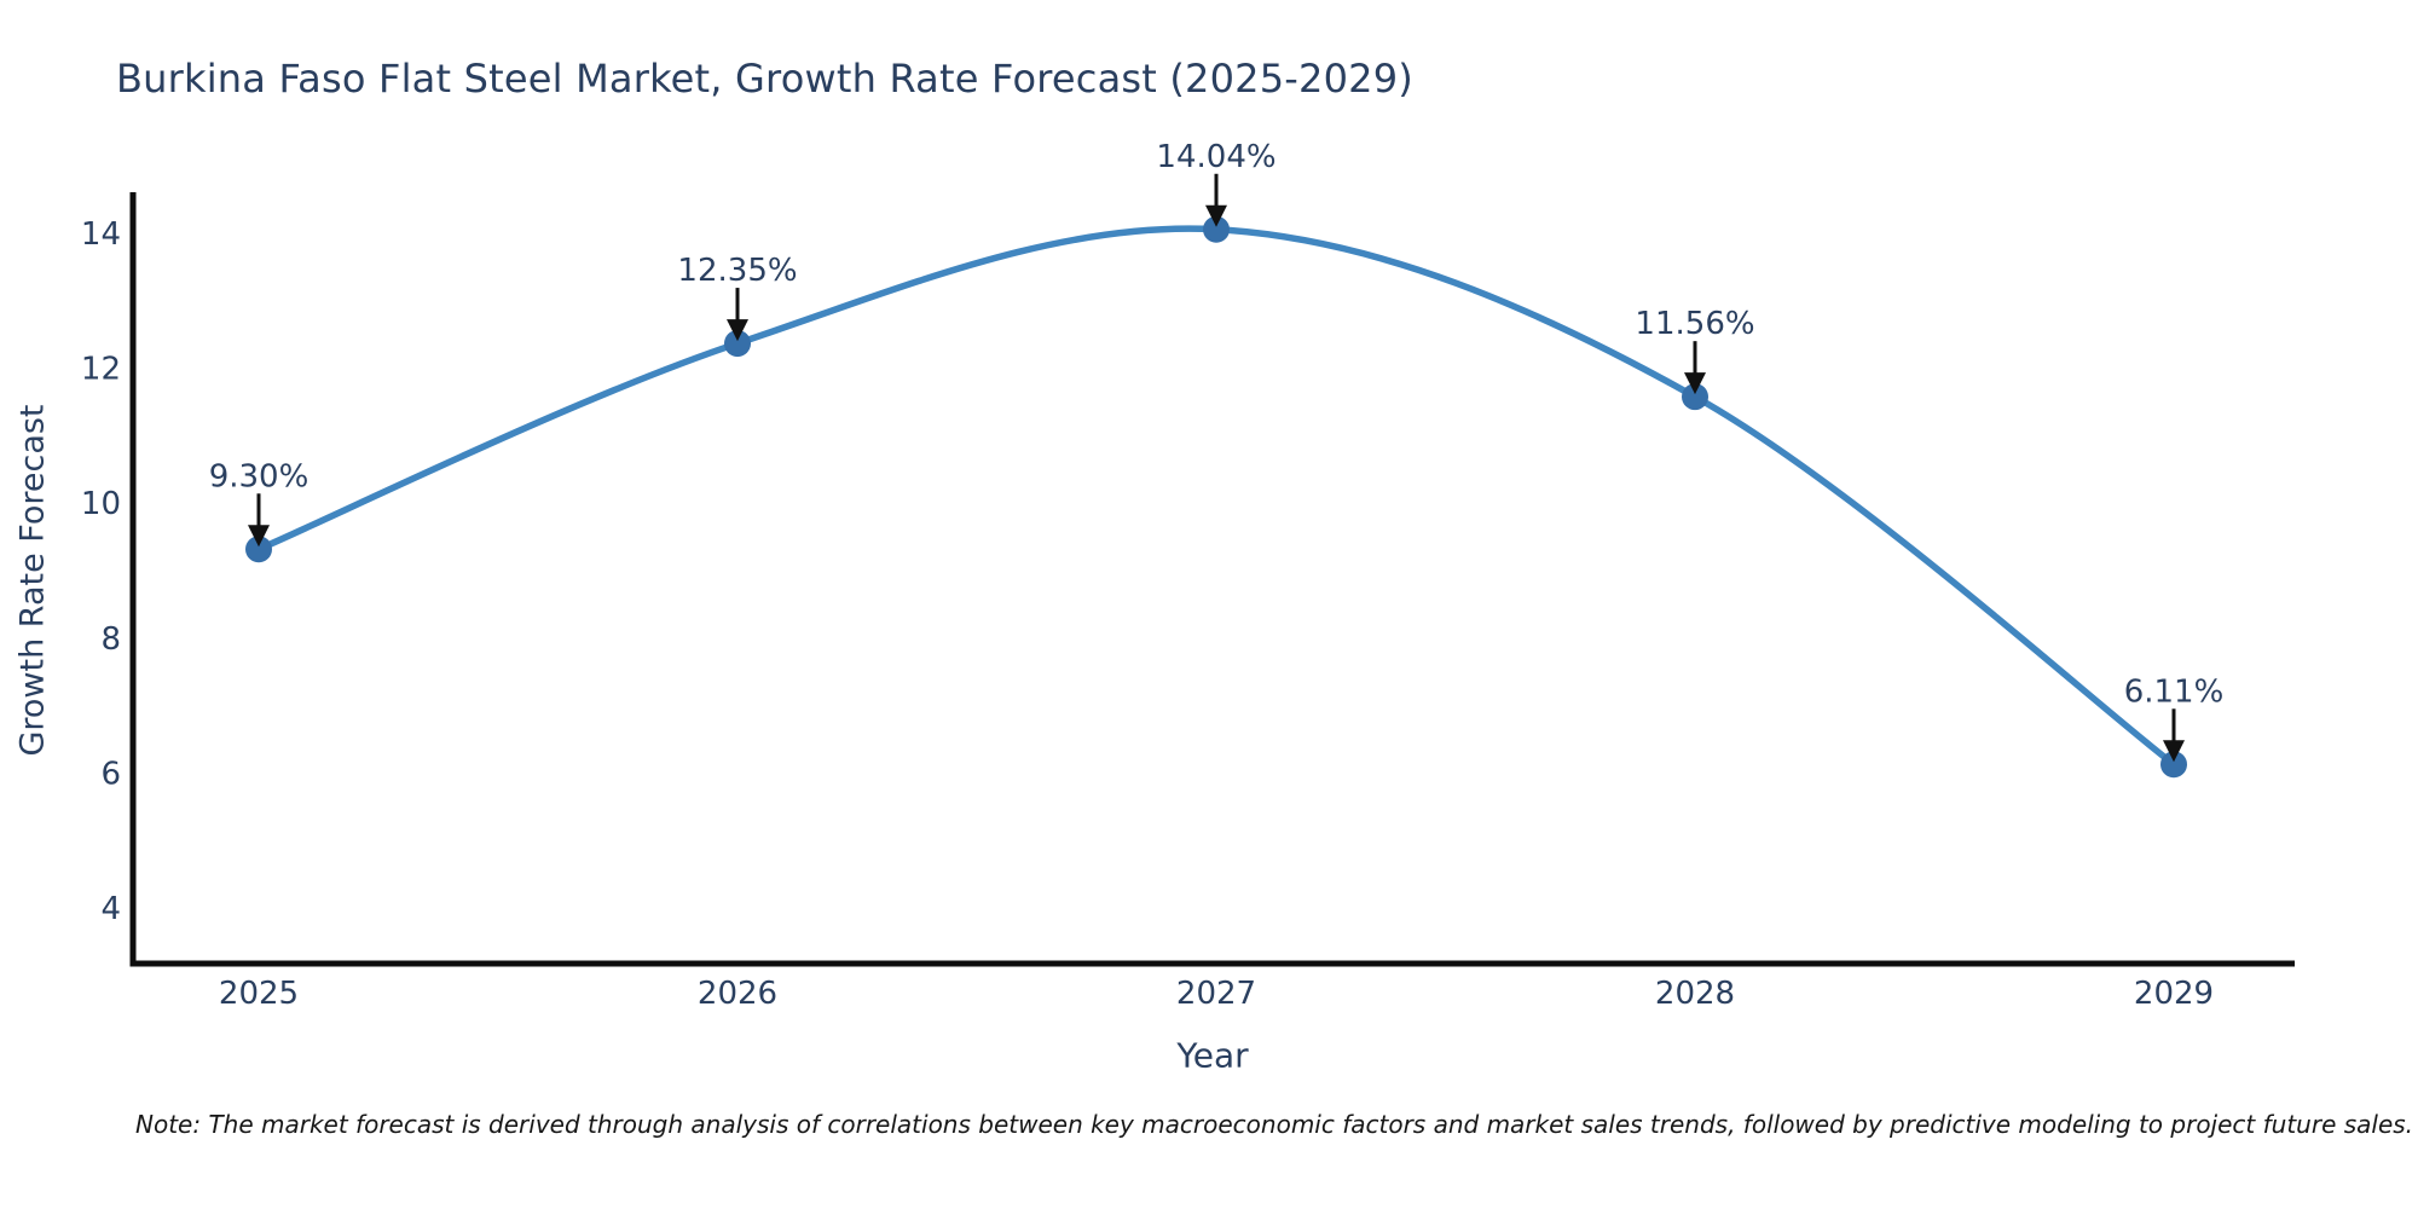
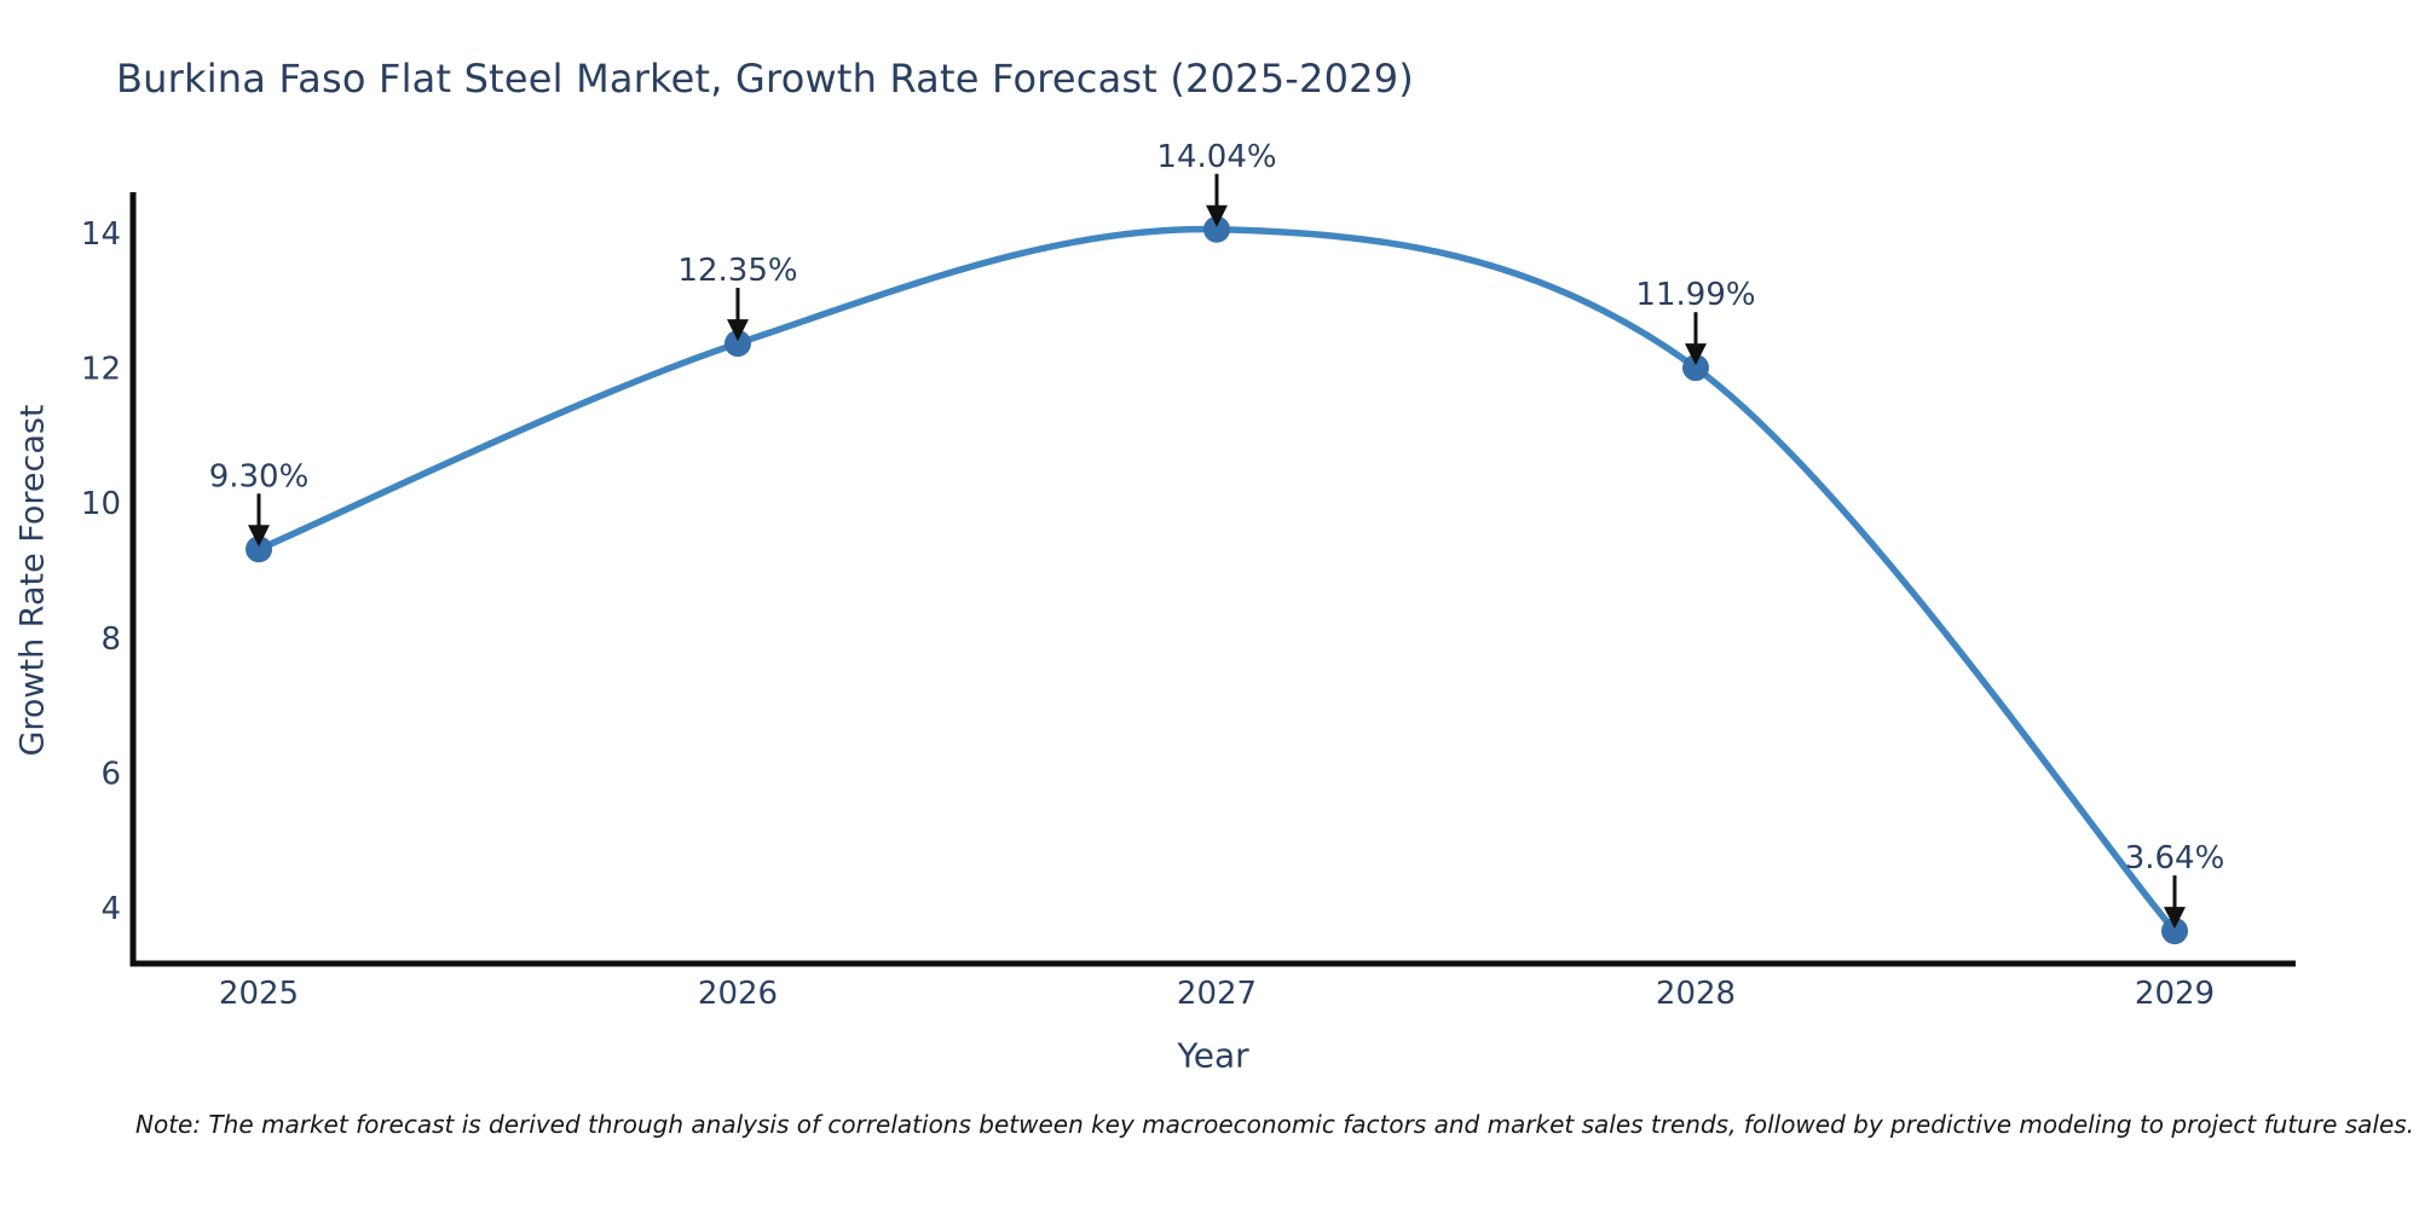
2028: 11.56% -> 11.99%
2029: 6.11% -> 3.64%
